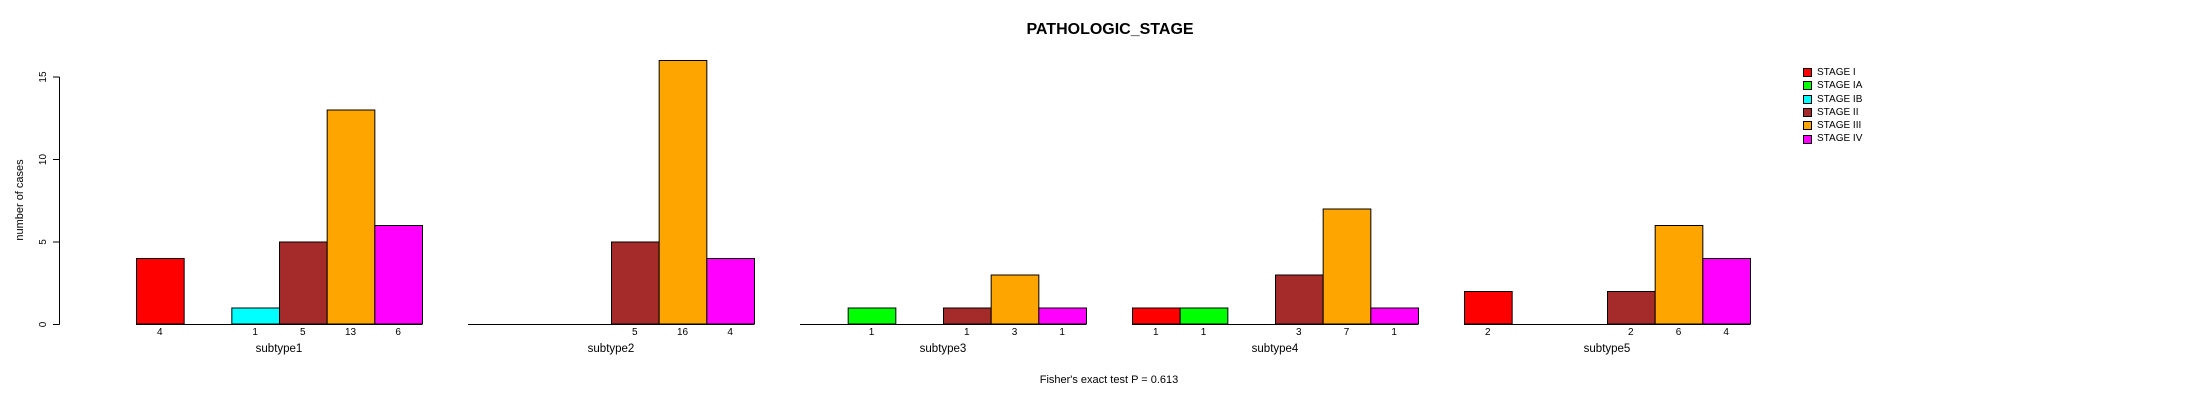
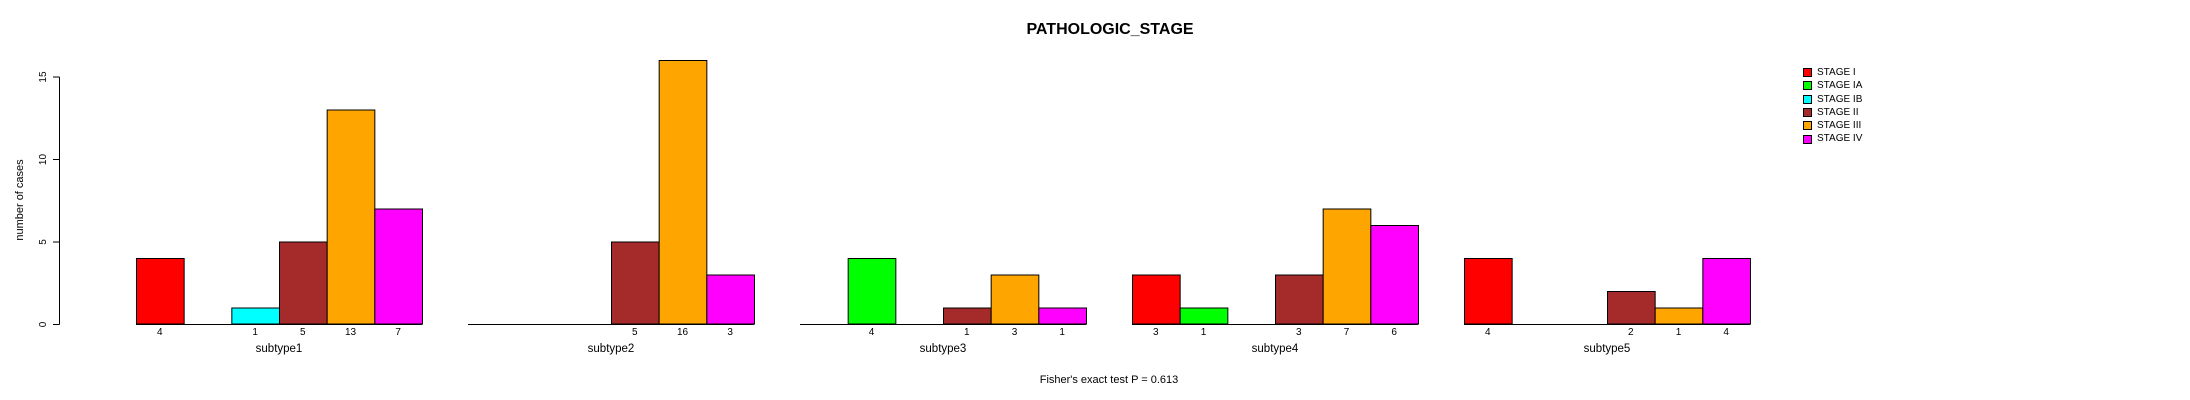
STAGE IV/subtype1: 6 -> 7
STAGE IV/subtype2: 4 -> 3
STAGE IA/subtype3: 1 -> 4
STAGE I/subtype4: 1 -> 3
STAGE IV/subtype4: 1 -> 6
STAGE I/subtype5: 2 -> 4
STAGE III/subtype5: 6 -> 1
